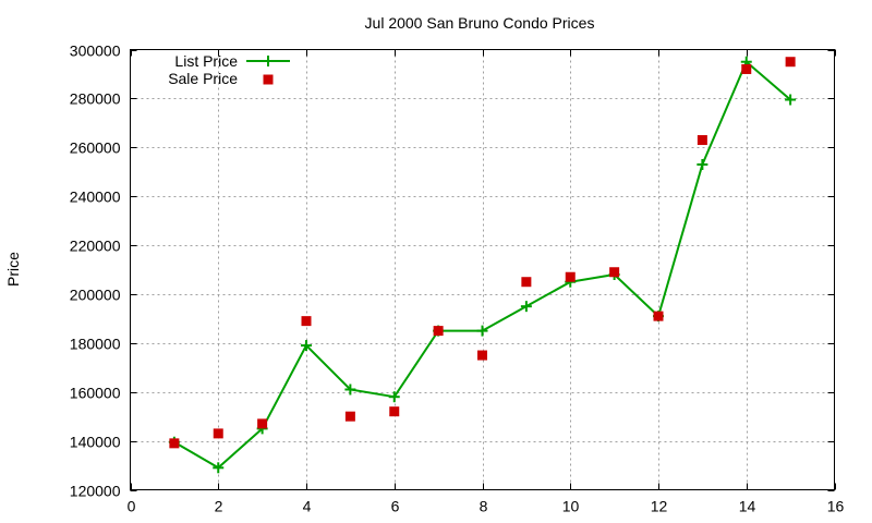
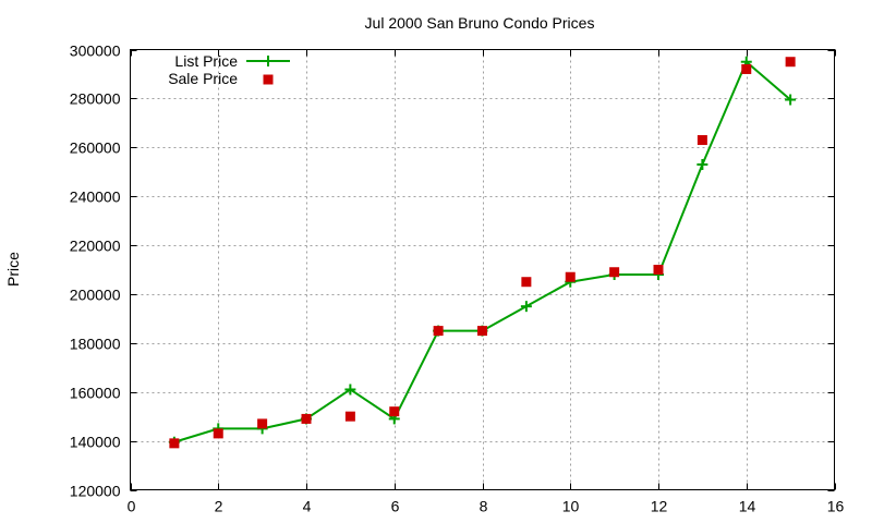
List Price/2: 129000 -> 145000
List Price/4: 179000 -> 149000
Sale Price/4: 189000 -> 149000
List Price/6: 158000 -> 149000
Sale Price/8: 175000 -> 185000
List Price/12: 191000 -> 208000
Sale Price/12: 191000 -> 210000
